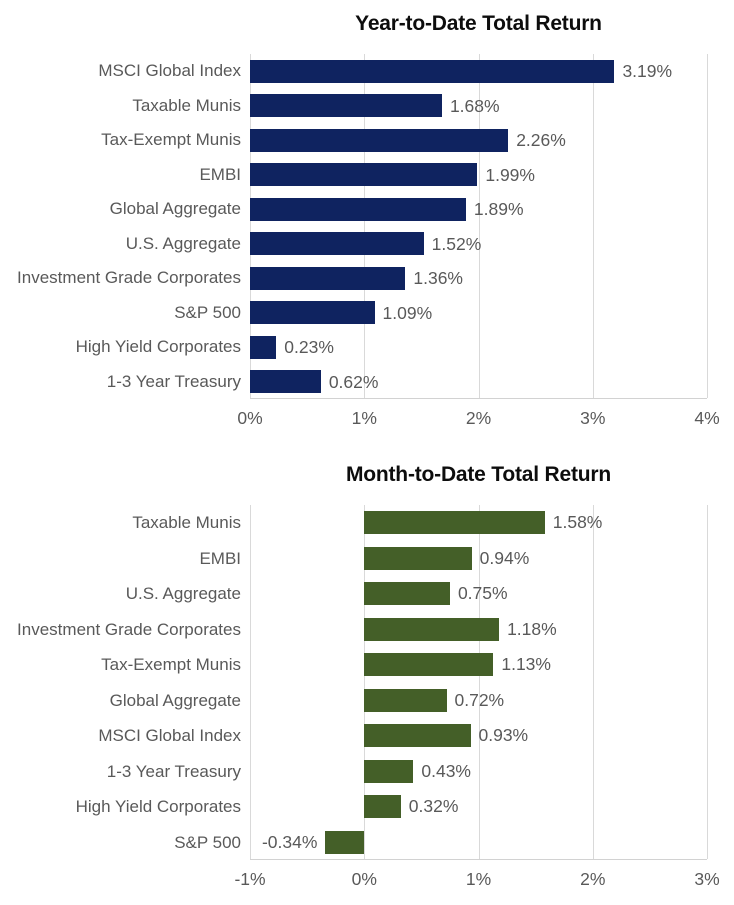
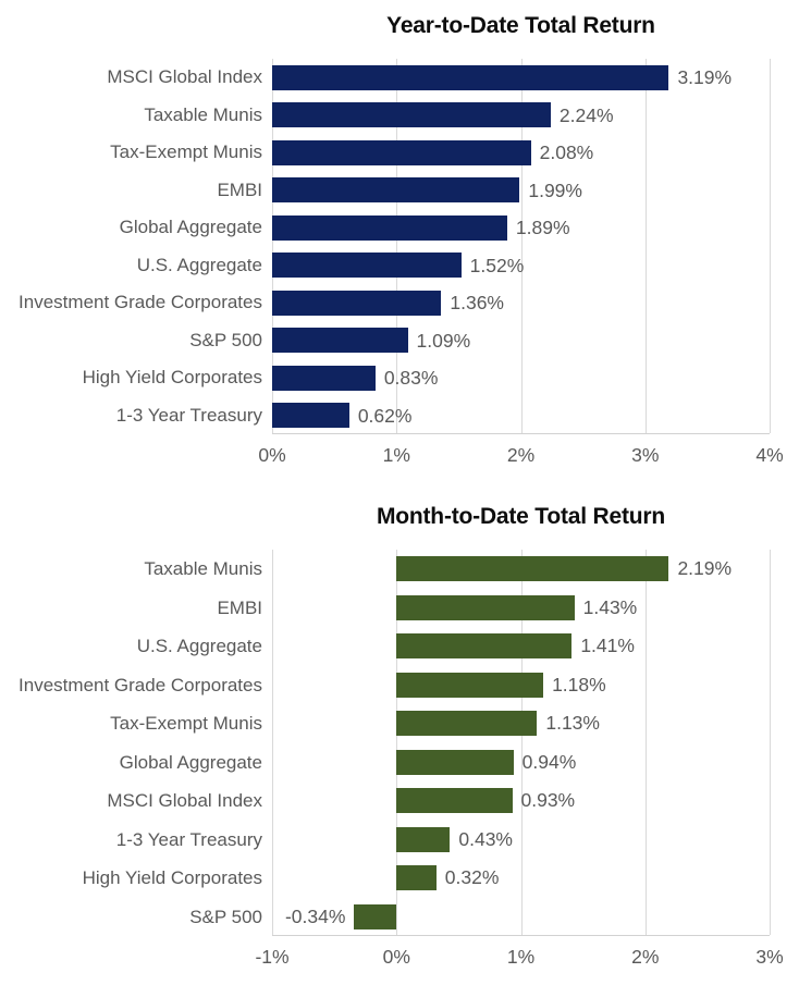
Year-to-Date Total Return/Taxable Munis: 1.68% -> 2.24%
Year-to-Date Total Return/Tax-Exempt Munis: 2.26% -> 2.08%
Year-to-Date Total Return/High Yield Corporates: 0.23% -> 0.83%
Month-to-Date Total Return/Taxable Munis: 1.58% -> 2.19%
Month-to-Date Total Return/EMBI: 0.94% -> 1.43%
Month-to-Date Total Return/U.S. Aggregate: 0.75% -> 1.41%
Month-to-Date Total Return/Global Aggregate: 0.72% -> 0.94%
